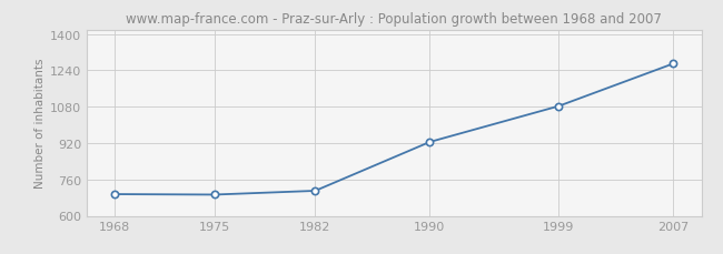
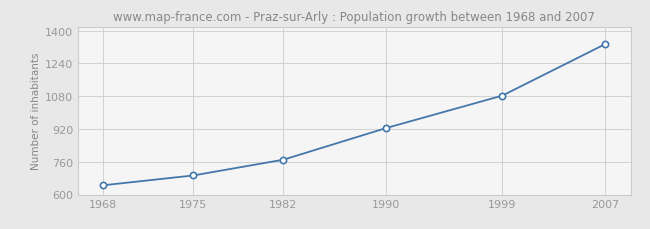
1968: 695 -> 645
1982: 710 -> 770
2007: 1270 -> 1335
